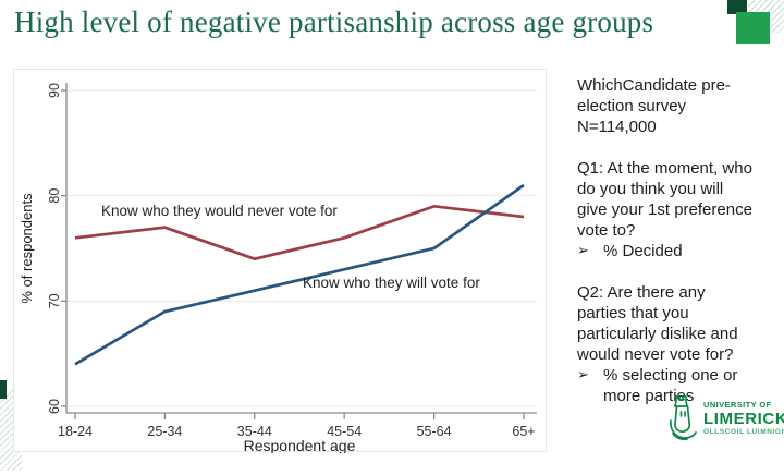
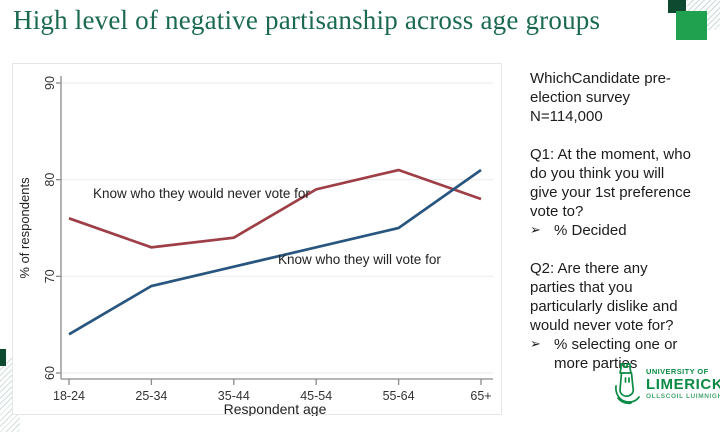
Know who they would never vote for/25-34: 77 -> 73
Know who they would never vote for/45-54: 76 -> 79
Know who they would never vote for/55-64: 79 -> 81
